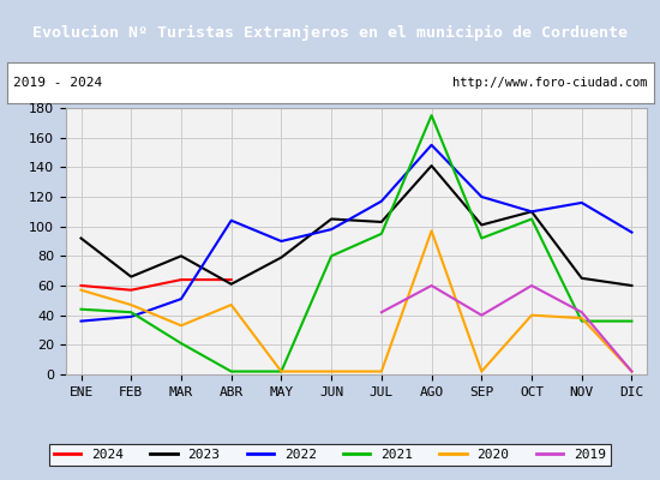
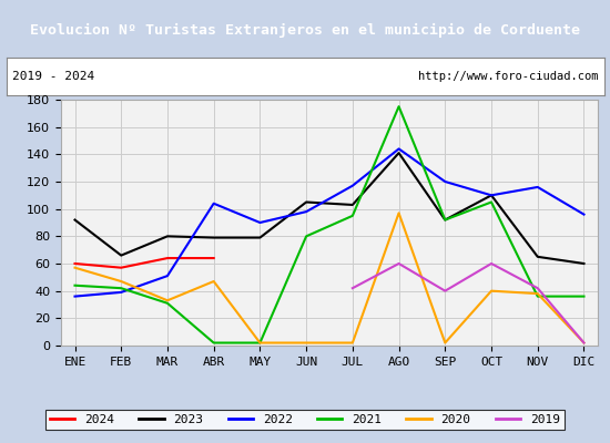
2021/MAR: 21 -> 31
2023/ABR: 61 -> 79
2022/AGO: 155 -> 144
2023/SEP: 101 -> 92
